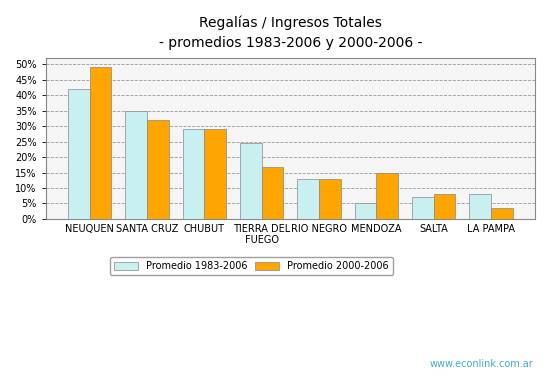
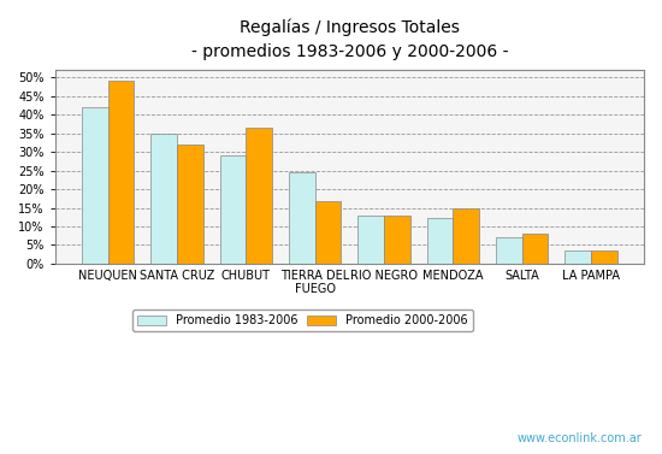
Promedio 2000-2006/CHUBUT: 29.0% -> 36.5%
Promedio 1983-2006/MENDOZA: 5.0% -> 12.2%
Promedio 1983-2006/LA PAMPA: 8.0% -> 3.5%
